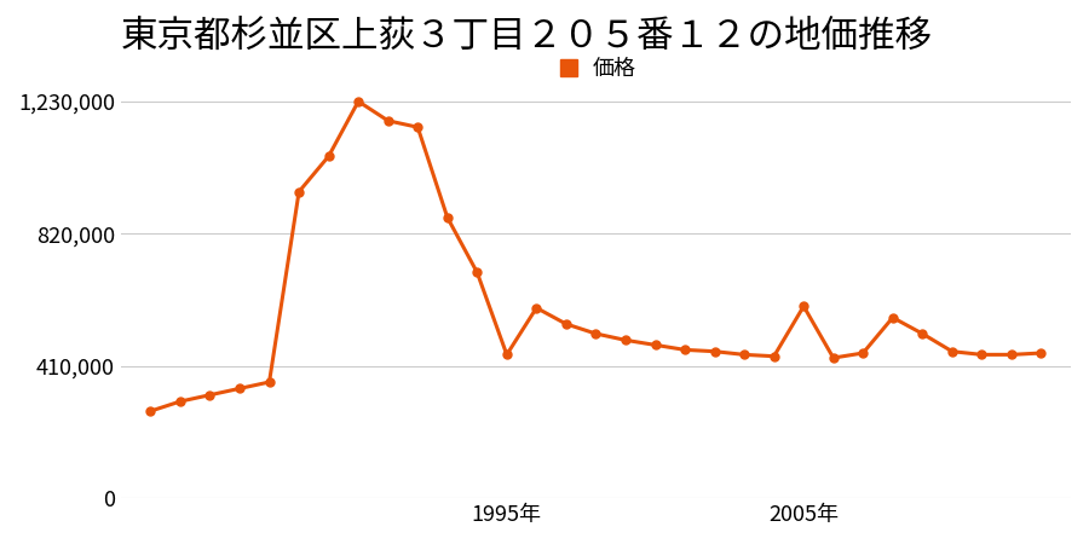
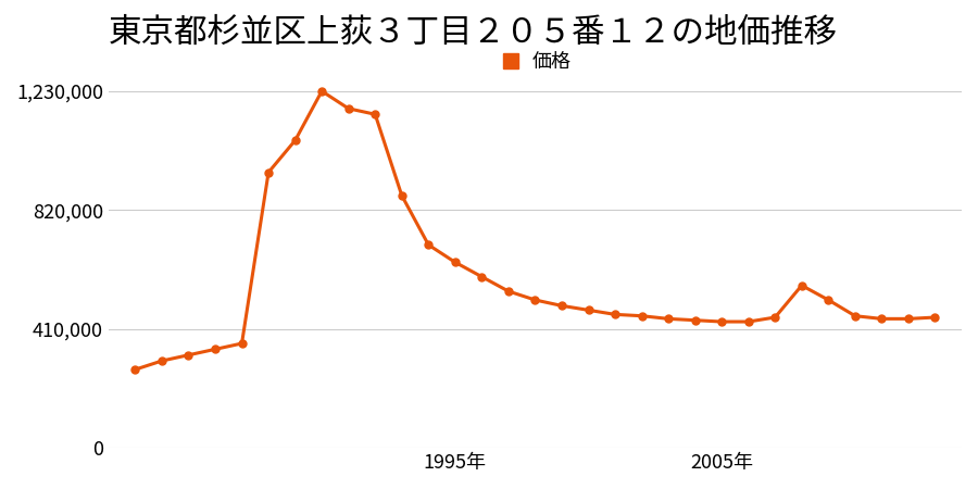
1995年: 445,000 -> 640,000
2005年: 595,000 -> 435,000
